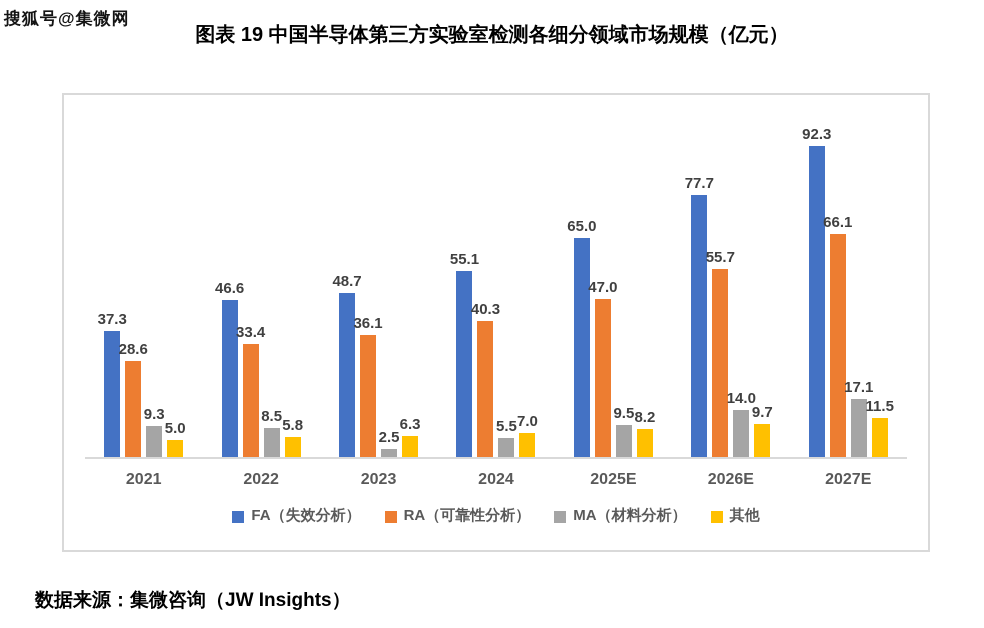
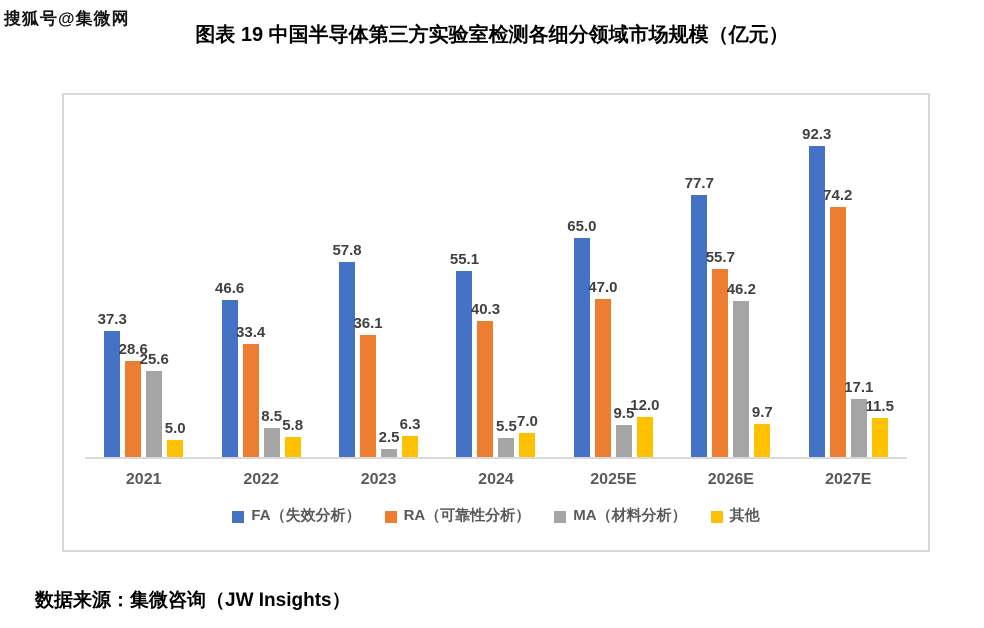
MA（材料分析）/2021: 9.3 -> 25.6
FA（失效分析）/2023: 48.7 -> 57.8
其他/2025E: 8.2 -> 12.0
MA（材料分析）/2026E: 14.0 -> 46.2
RA（可靠性分析）/2027E: 66.1 -> 74.2
